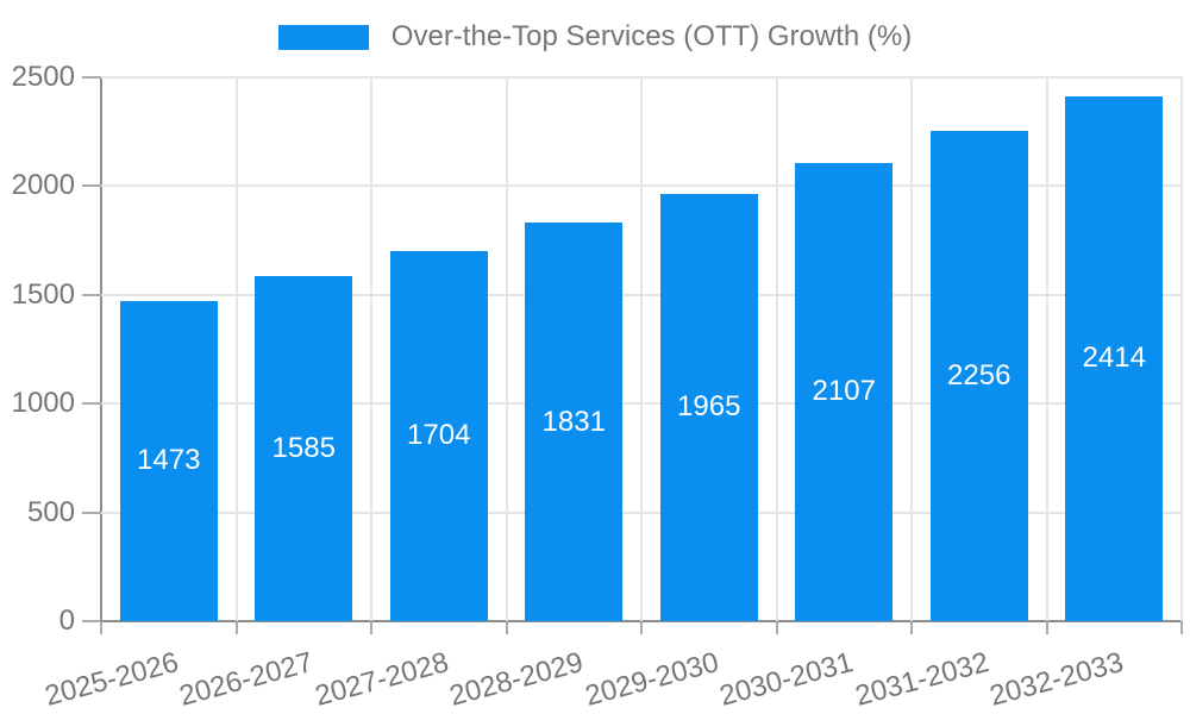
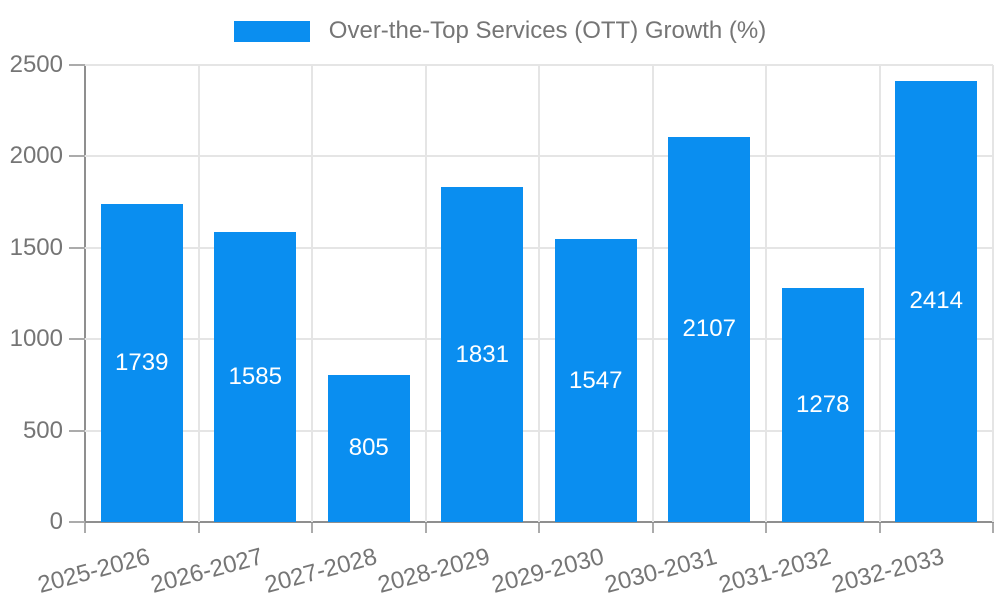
2025-2026: 1473 -> 1739
2027-2028: 1704 -> 805
2029-2030: 1965 -> 1547
2031-2032: 2256 -> 1278
